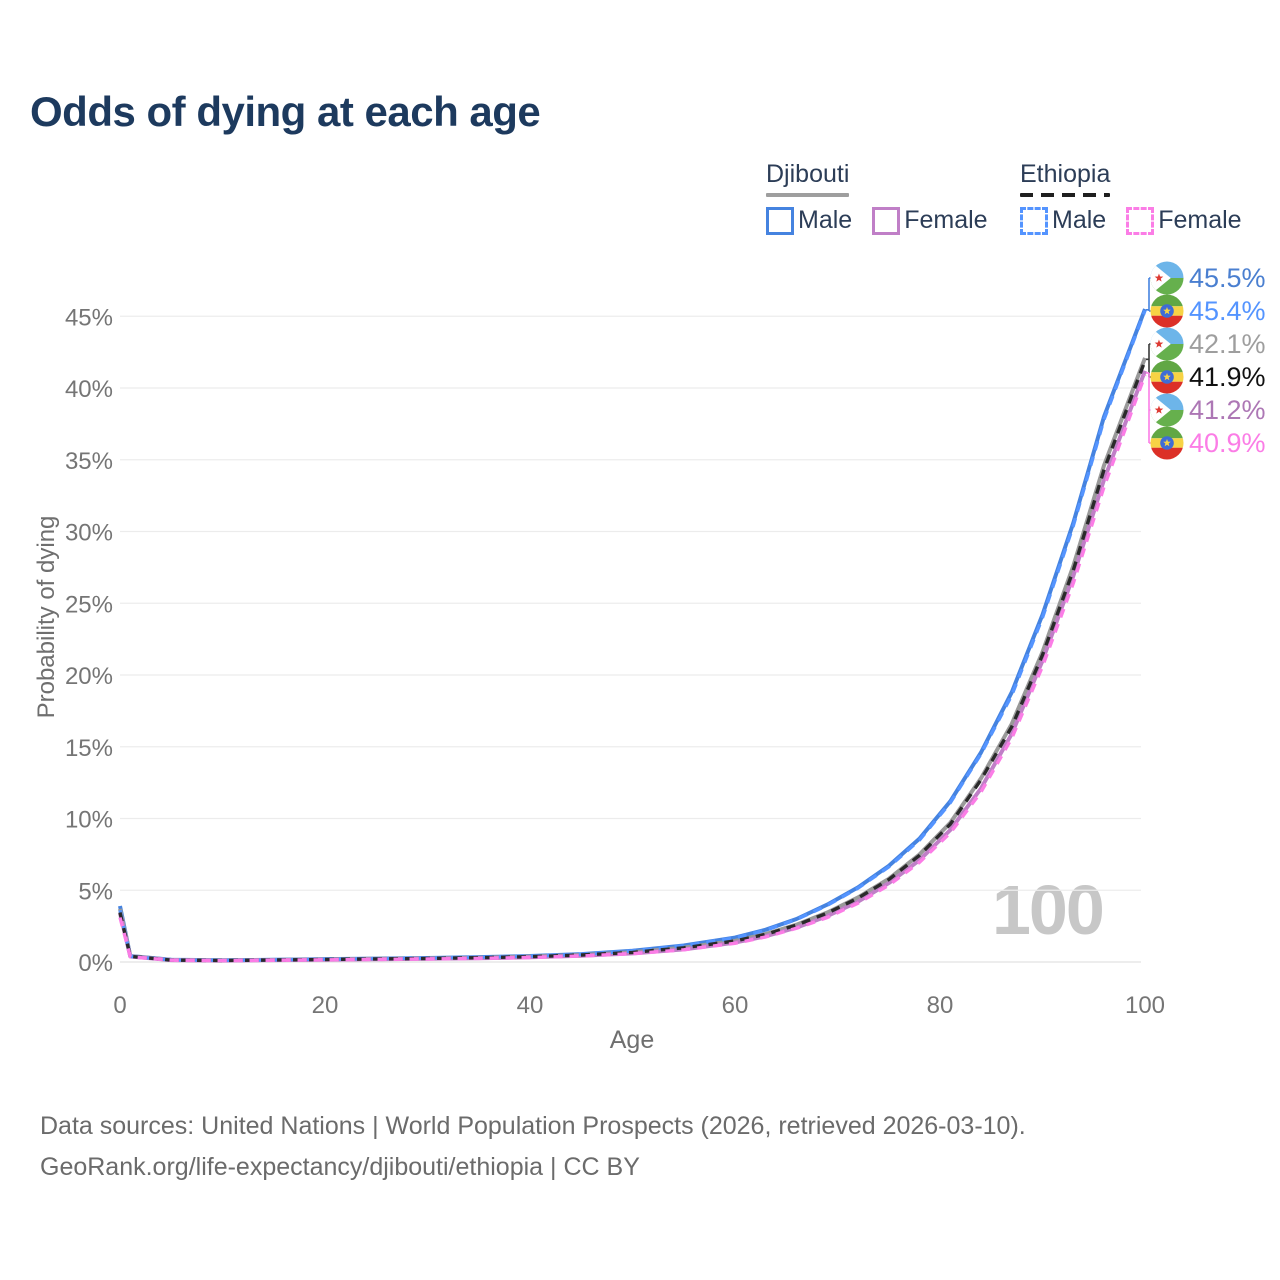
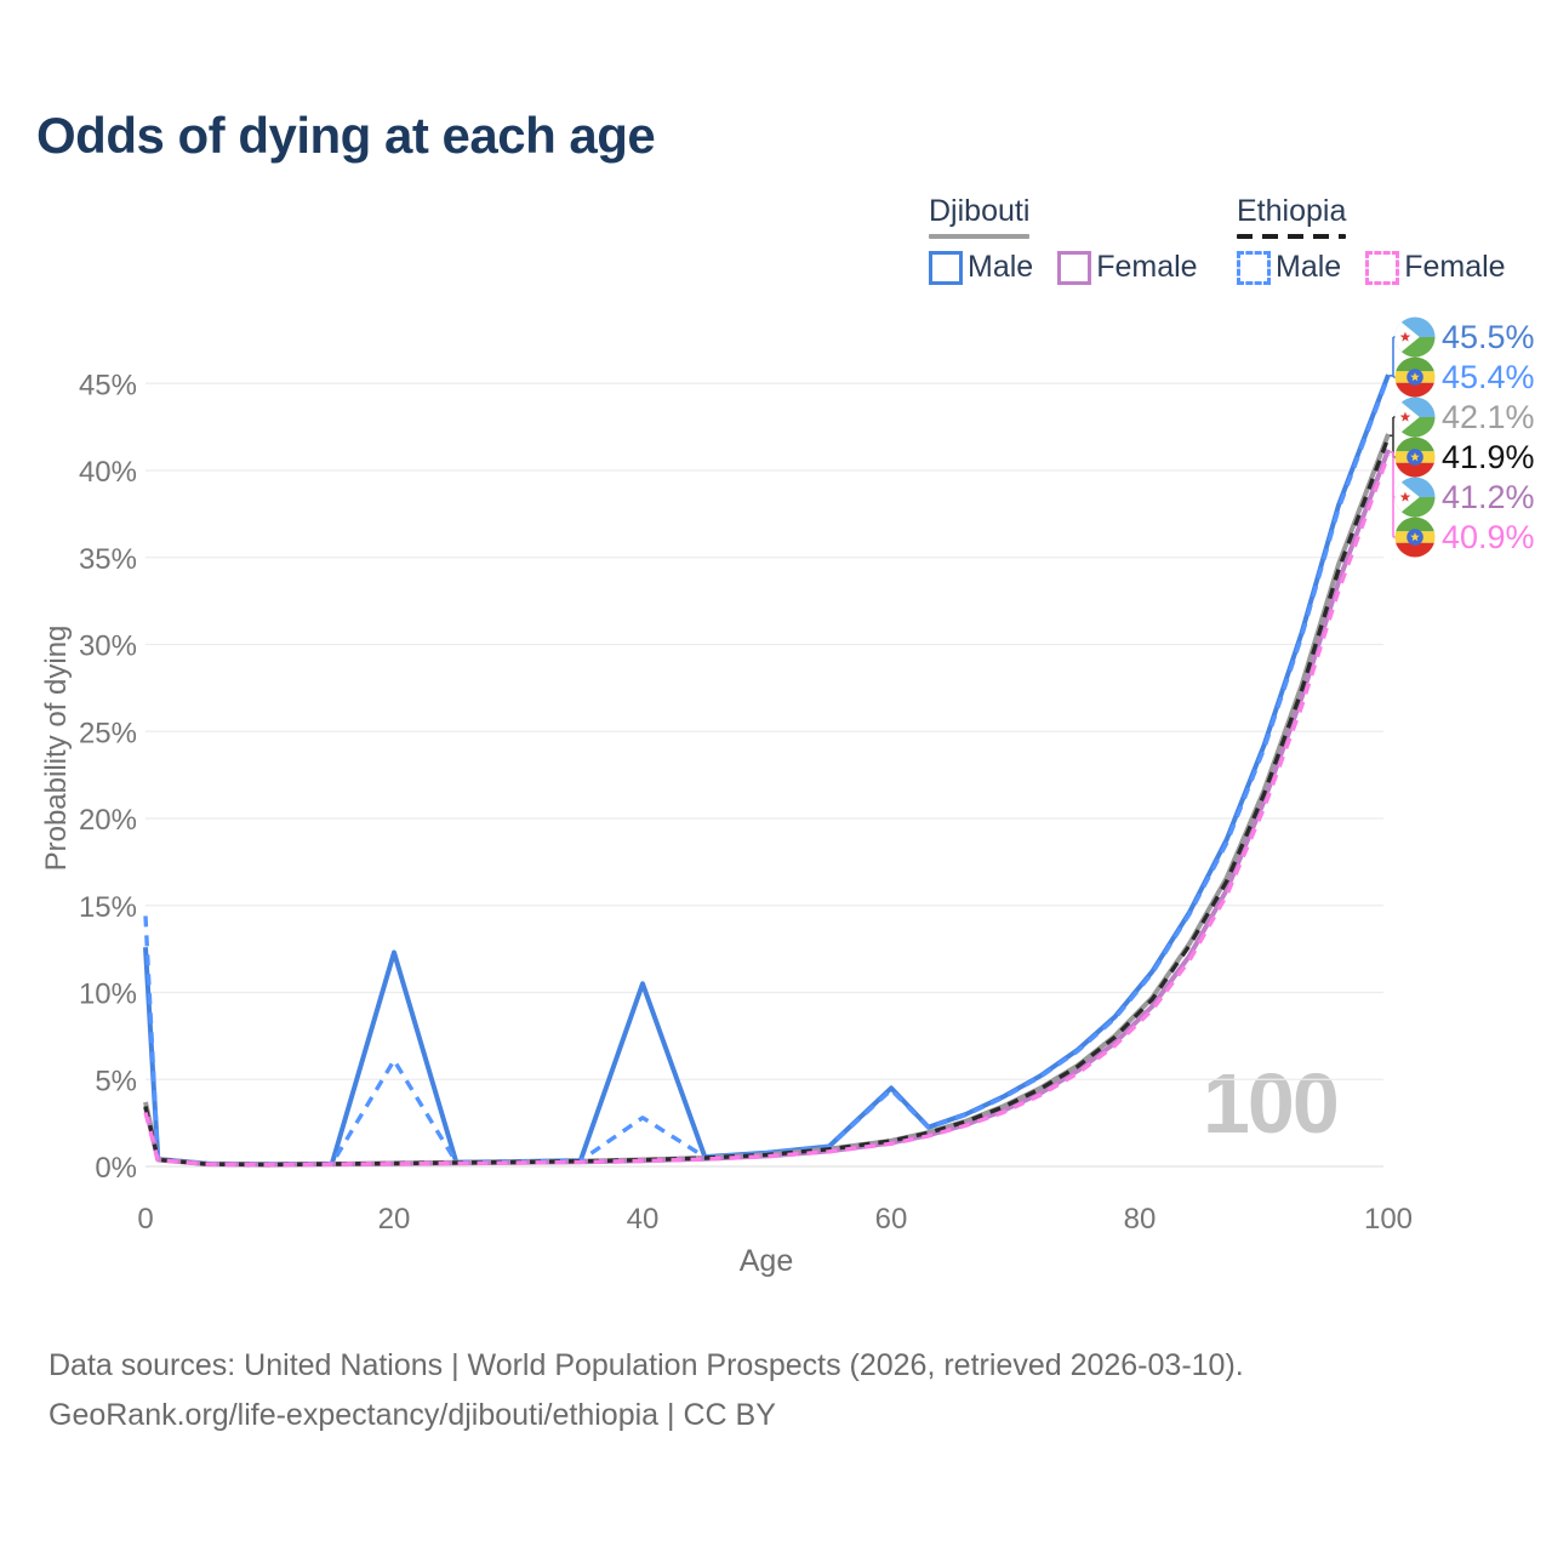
Djibouti Male/0: 3.9% -> 12.6%
Ethiopia Male/0: 3.6% -> 14.4%
Djibouti Male/20: 0.2% -> 12.3%
Ethiopia Male/20: 0.2% -> 6.1%
Djibouti Male/40: 0.4% -> 10.5%
Ethiopia Male/40: 0.4% -> 2.8%
Djibouti Male/60: 1.7% -> 4.5%
Ethiopia Male/60: 1.7% -> 4.4%
